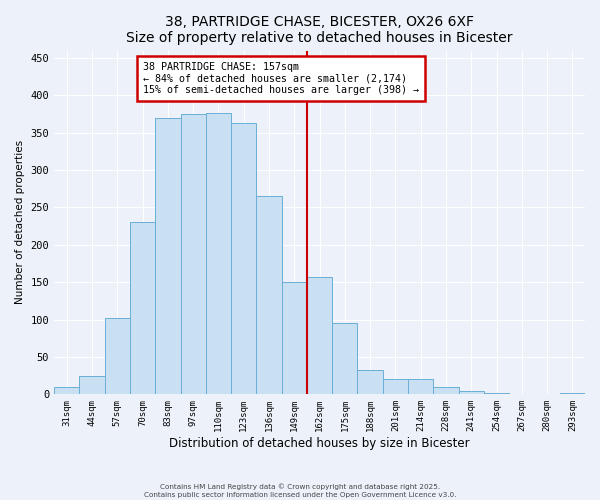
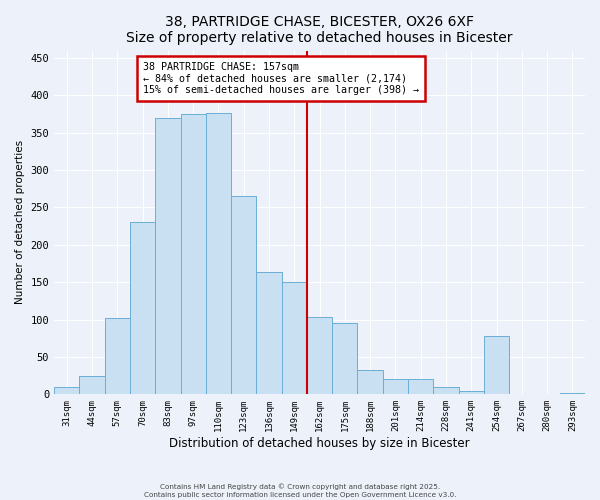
123sqm: 363 -> 266
136sqm: 265 -> 164
162sqm: 157 -> 104
254sqm: 2 -> 78
